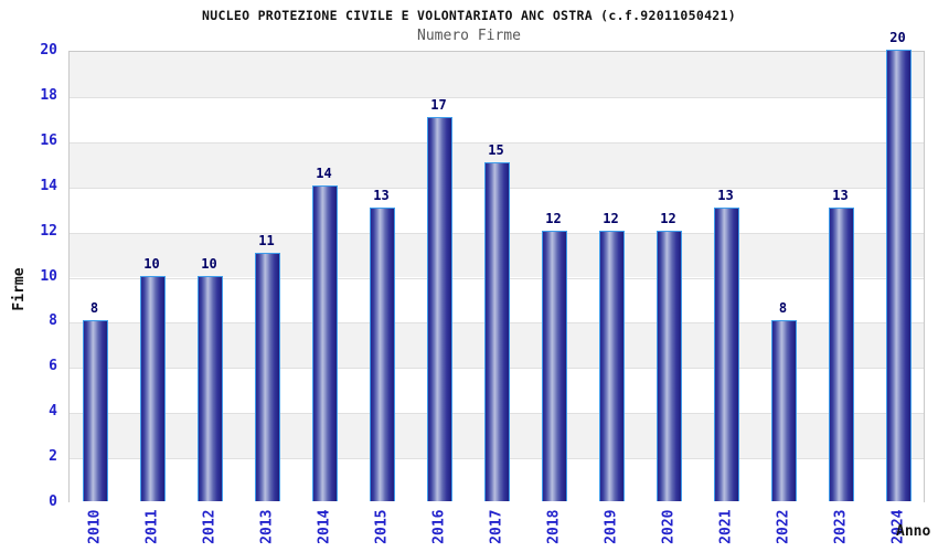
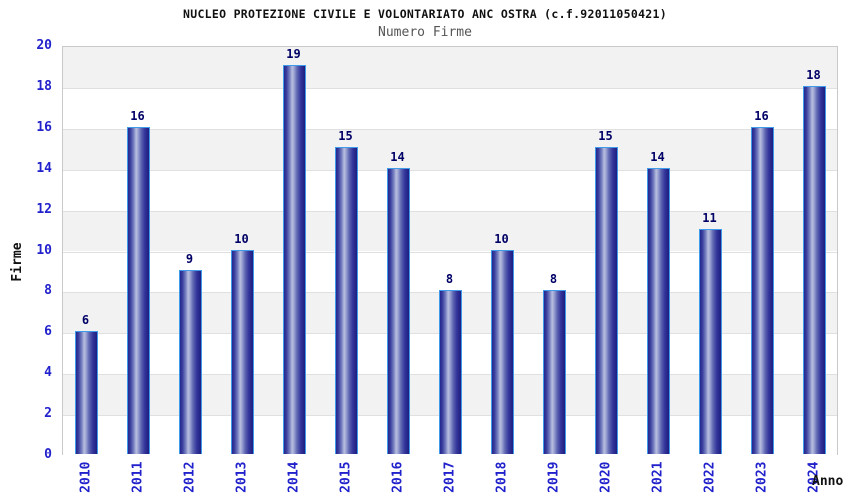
2010: 8 -> 6
2011: 10 -> 16
2012: 10 -> 9
2013: 11 -> 10
2014: 14 -> 19
2015: 13 -> 15
2016: 17 -> 14
2017: 15 -> 8
2018: 12 -> 10
2019: 12 -> 8
2020: 12 -> 15
2021: 13 -> 14
2022: 8 -> 11
2023: 13 -> 16
2024: 20 -> 18
